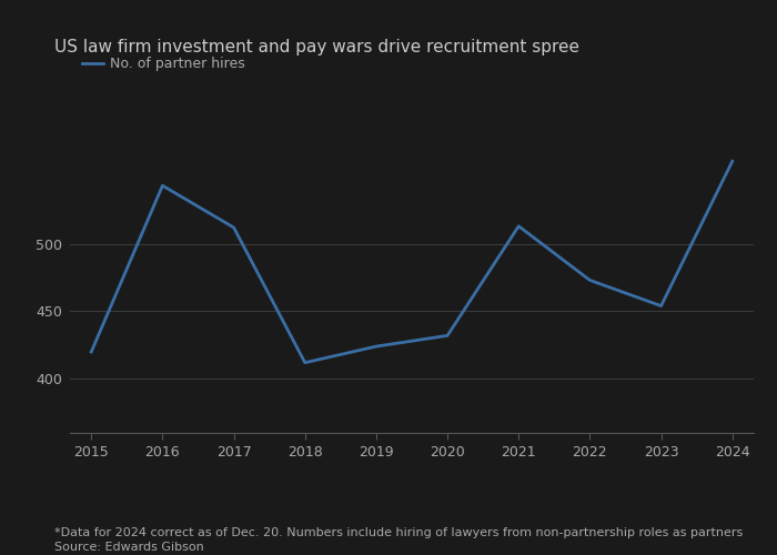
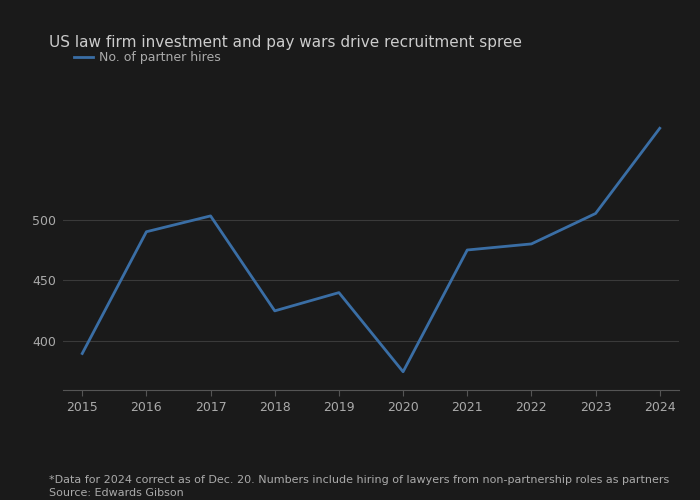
2015: 420 -> 390
2016: 543 -> 490
2017: 512 -> 503
2018: 412 -> 425
2019: 424 -> 440
2020: 432 -> 375
2021: 513 -> 475
2022: 473 -> 480
2023: 454 -> 505
2024: 561 -> 575
